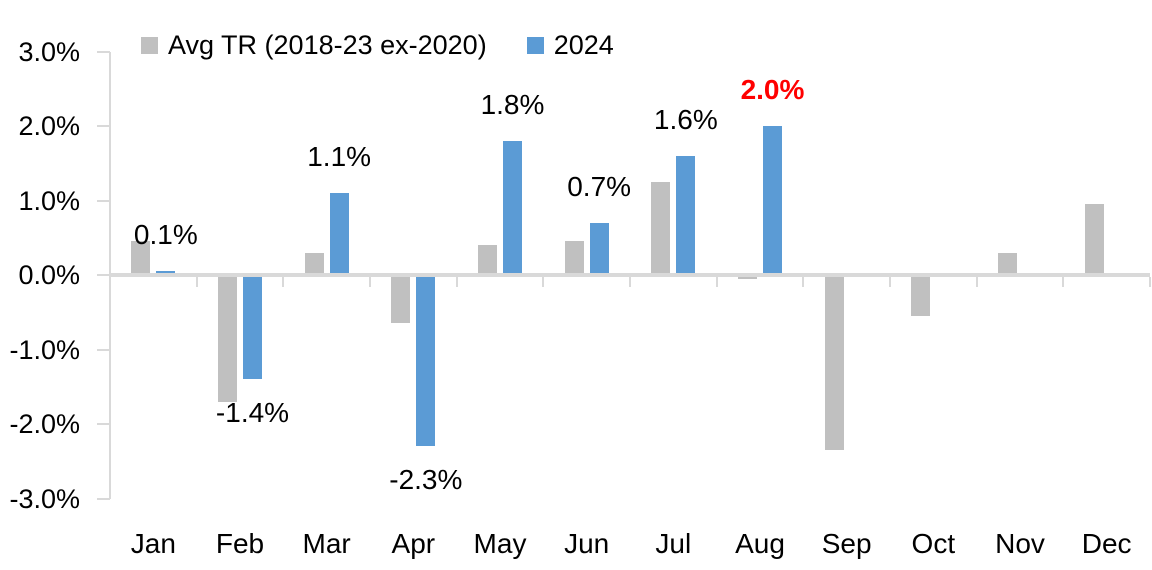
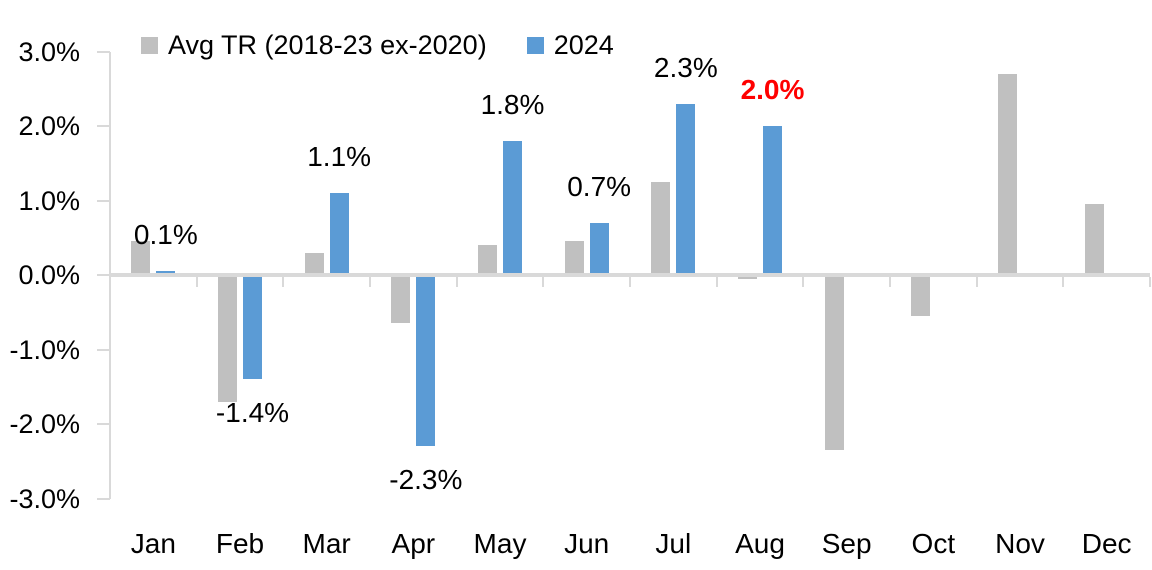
2024/Jul: 1.6% -> 2.3%
Avg TR (2018-23 ex-2020)/Nov: 0.3% -> 2.7%
